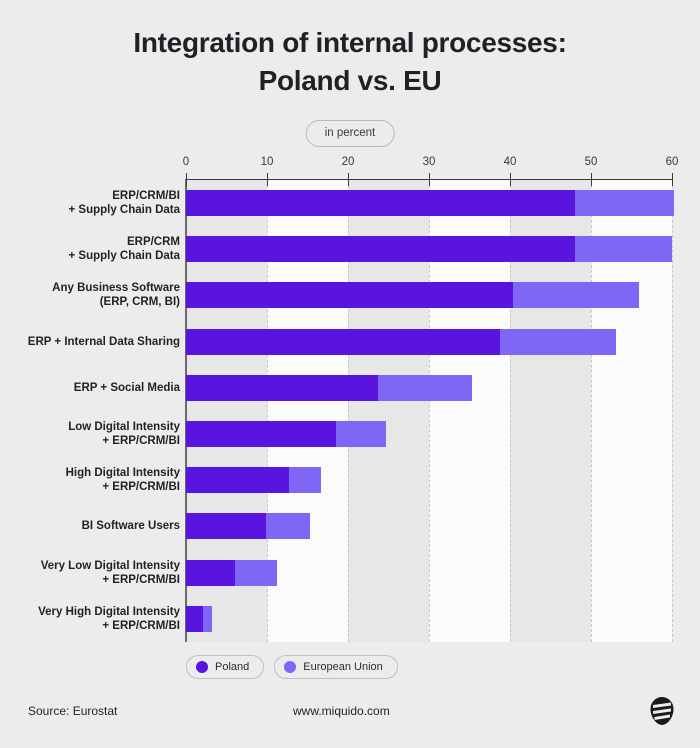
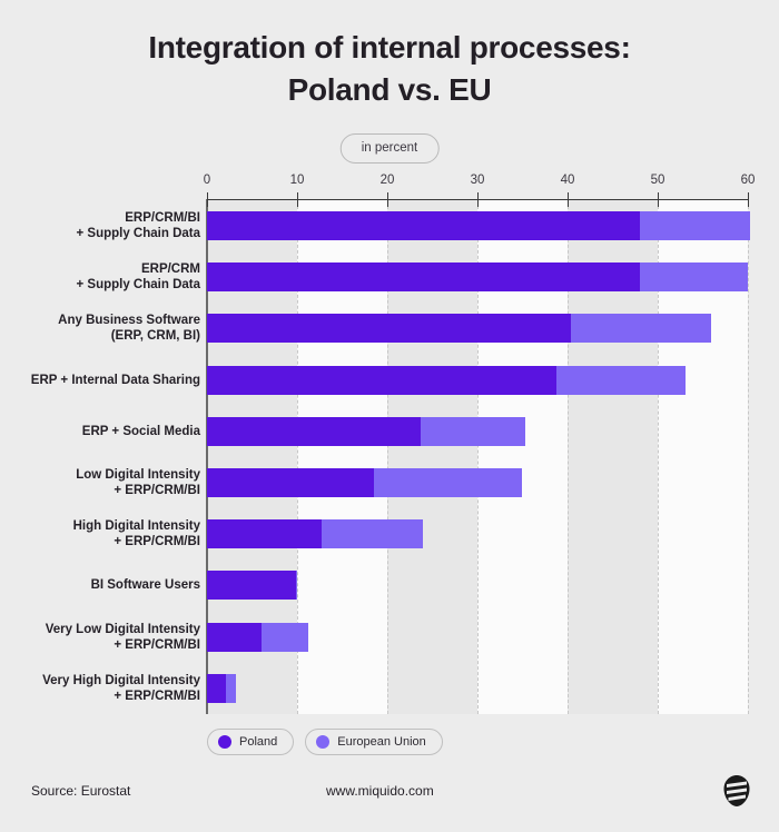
European Union/Low Digital Intensity + ERP/CRM/BI: 25 -> 35
European Union/High Digital Intensity + ERP/CRM/BI: 17 -> 24
European Union/BI Software Users: 15 -> 10
